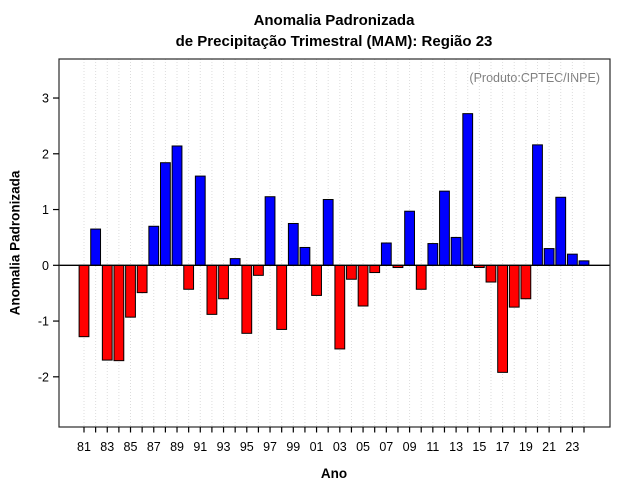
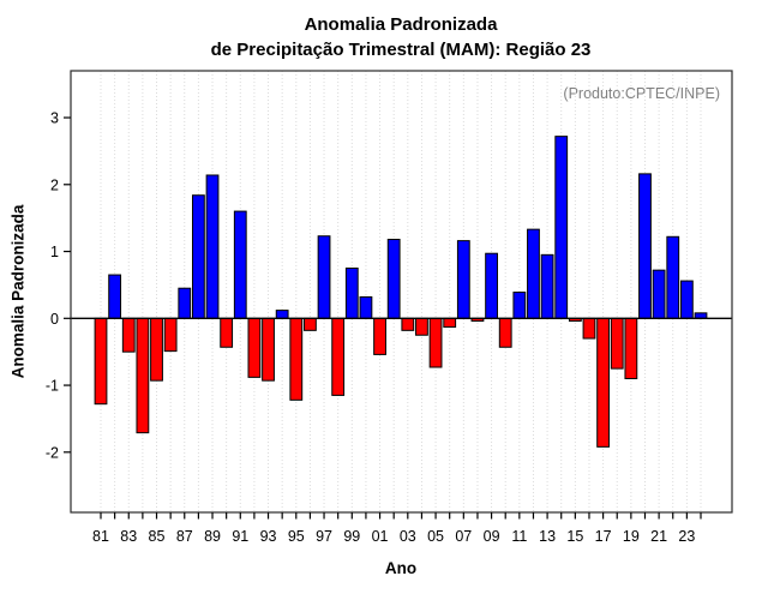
83: -1.7 -> -0.5
87: 0.7 -> 0.5
93: -0.6 -> -0.9
03: -1.5 -> -0.2
07: 0.4 -> 1.2
13: 0.5 -> 0.9
19: -0.6 -> -0.9
21: 0.3 -> 0.7
23: 0.2 -> 0.6
